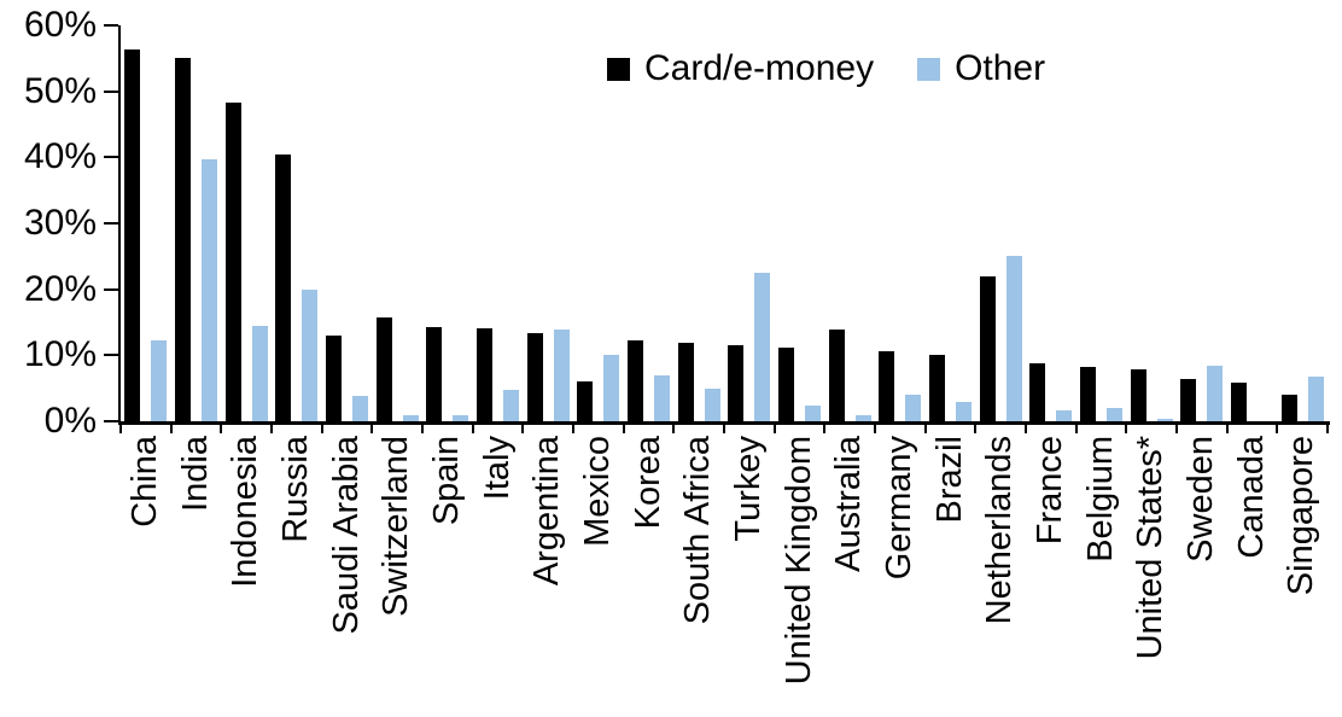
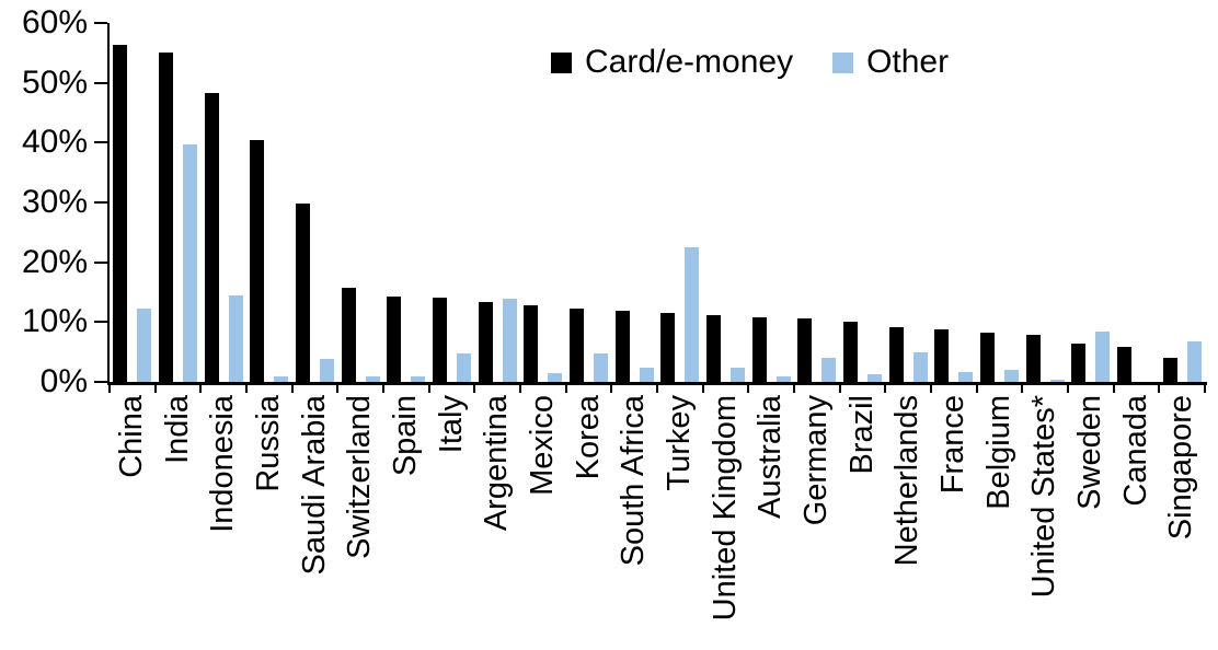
Other/Russia: 20% -> 1%
Card/e-money/Saudi Arabia: 13% -> 30%
Card/e-money/Mexico: 6% -> 13%
Other/Mexico: 10% -> 1%
Other/Korea: 7% -> 5%
Other/South Africa: 5% -> 2%
Card/e-money/Australia: 14% -> 11%
Other/Brazil: 3% -> 1%
Card/e-money/Netherlands: 22% -> 9%
Other/Netherlands: 25% -> 5%
